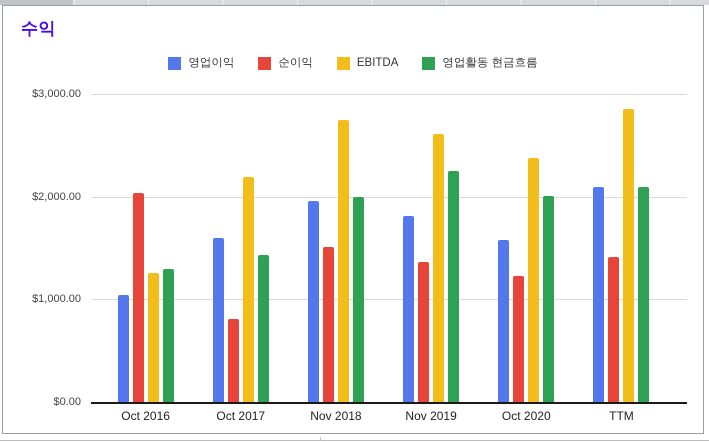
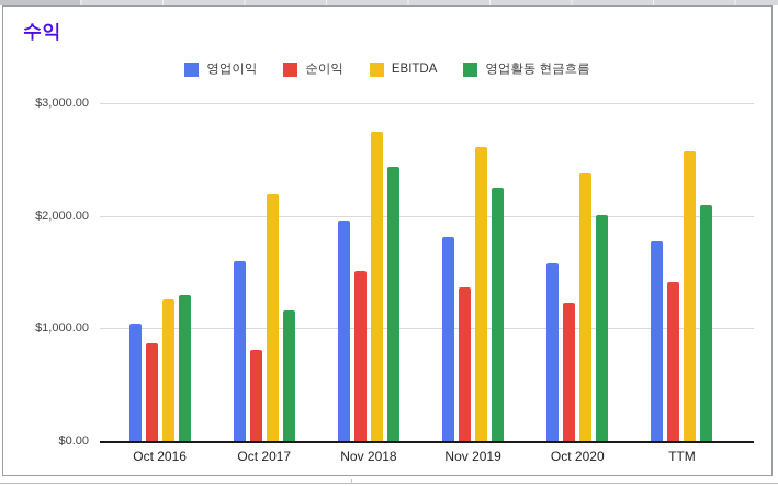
순이익/Oct 2016: $2040 -> $860
영업활동 현금흐름/Oct 2017: $1430 -> $1160
영업활동 현금흐름/Nov 2018: $2000 -> $2440
영업이익/TTM: $2090 -> $1770
EBITDA/TTM: $2850 -> $2570
